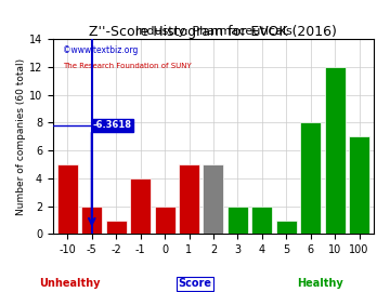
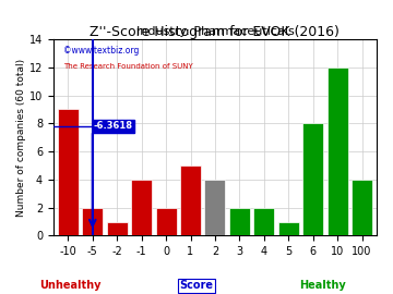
-10: 5 -> 9
2: 5 -> 4
100: 7 -> 4
